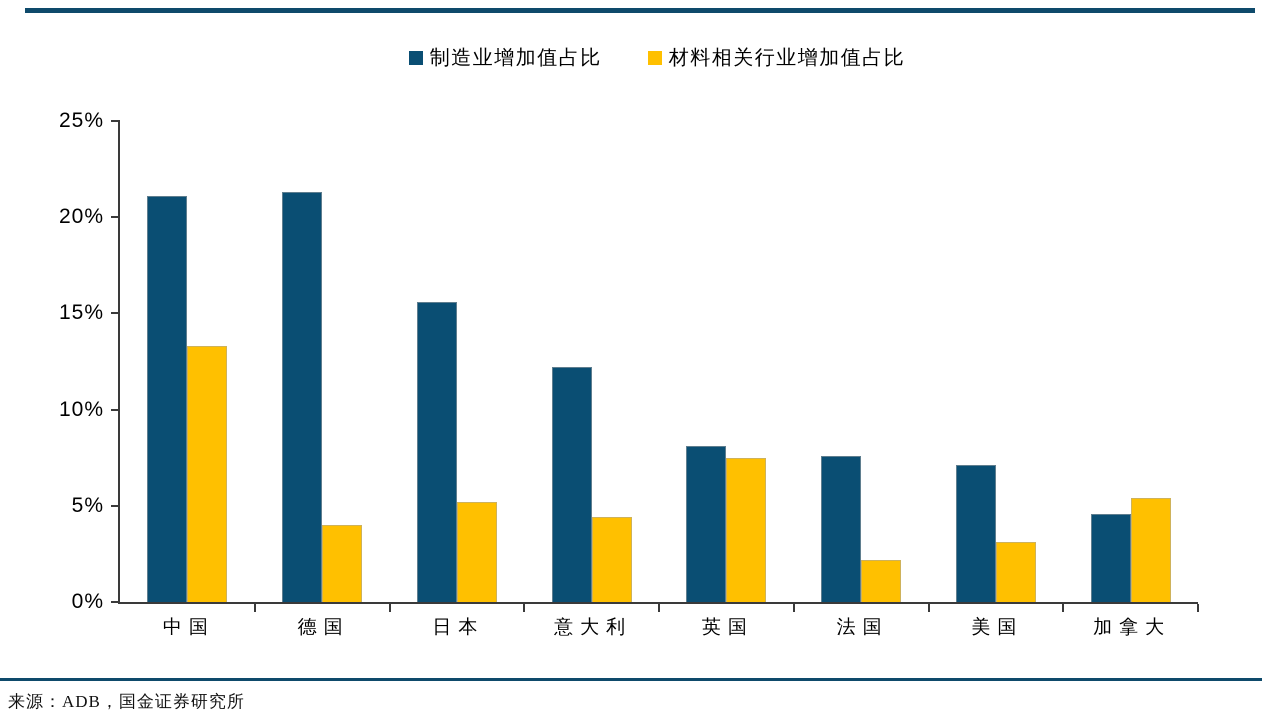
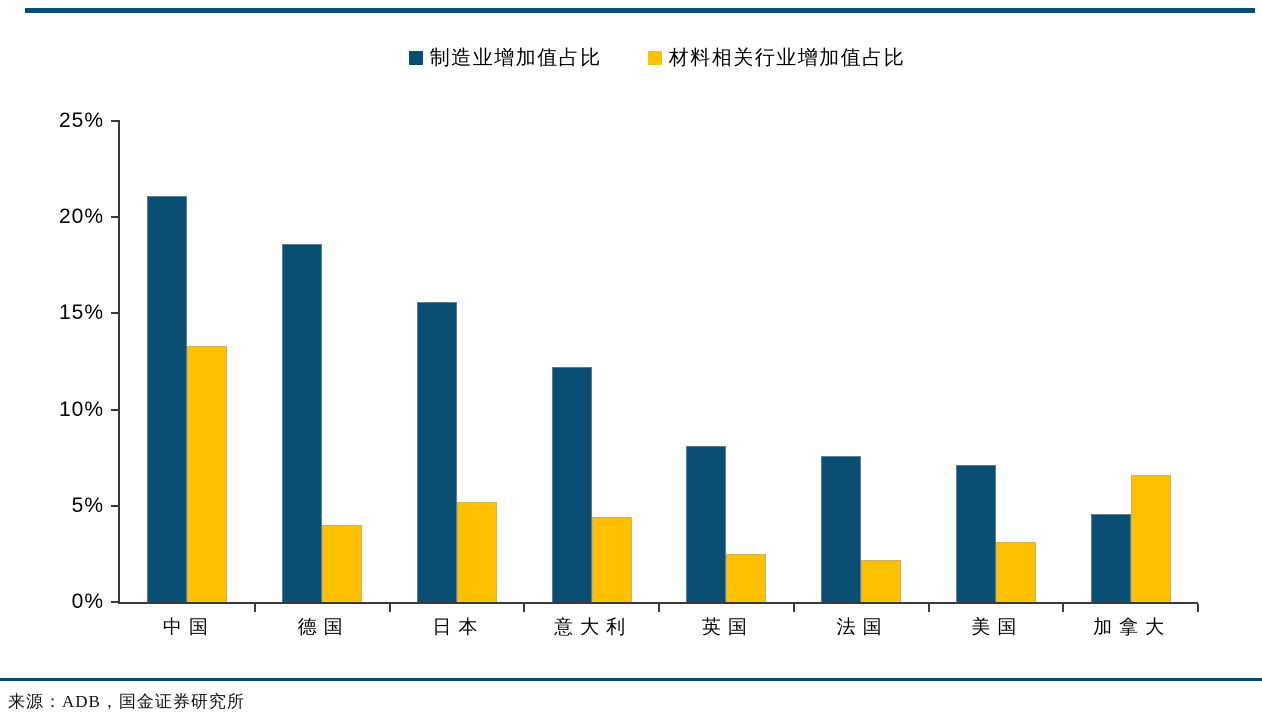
制造业增加值占比/德国: 21.3% -> 18.6%
材料相关行业增加值占比/英国: 7.5% -> 2.5%
材料相关行业增加值占比/加拿大: 5.4% -> 6.6%
